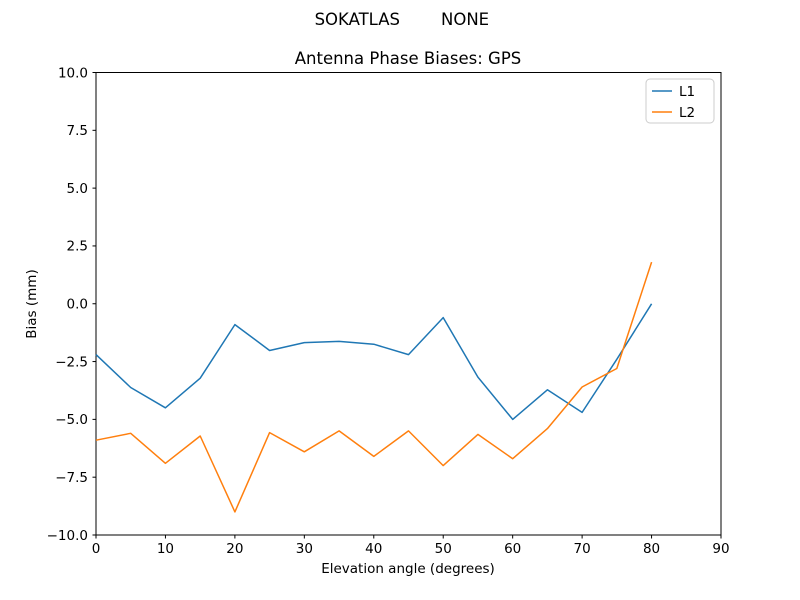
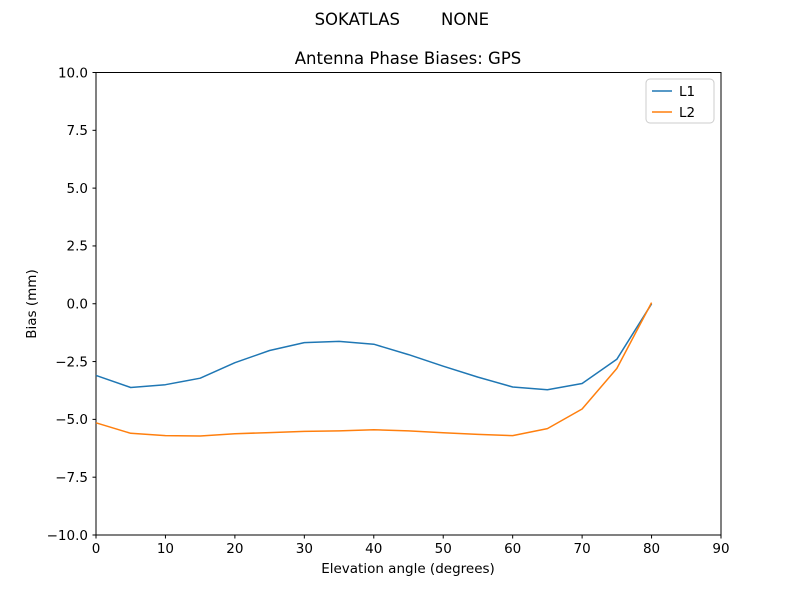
L1/0: -2.2 -> -3.1
L2/0: -5.9 -> -5.2
L1/10: -4.5 -> -3.5
L2/10: -6.9 -> -5.7
L1/20: -0.9 -> -2.5
L2/20: -9.0 -> -5.6
L2/30: -6.4 -> -5.5
L2/40: -6.6 -> -5.5
L1/50: -0.6 -> -2.7
L2/50: -7.0 -> -5.6
L1/60: -5.0 -> -3.6
L2/60: -6.7 -> -5.7
L1/70: -4.7 -> -3.5
L2/70: -3.6 -> -4.5
L2/80: 1.8 -> 0.1
